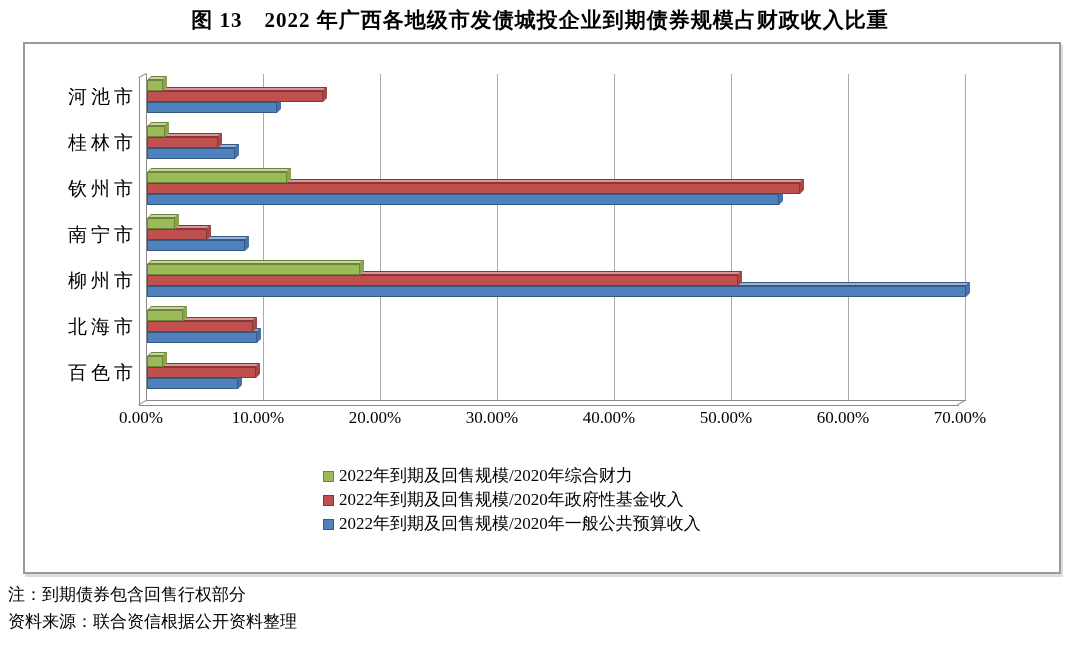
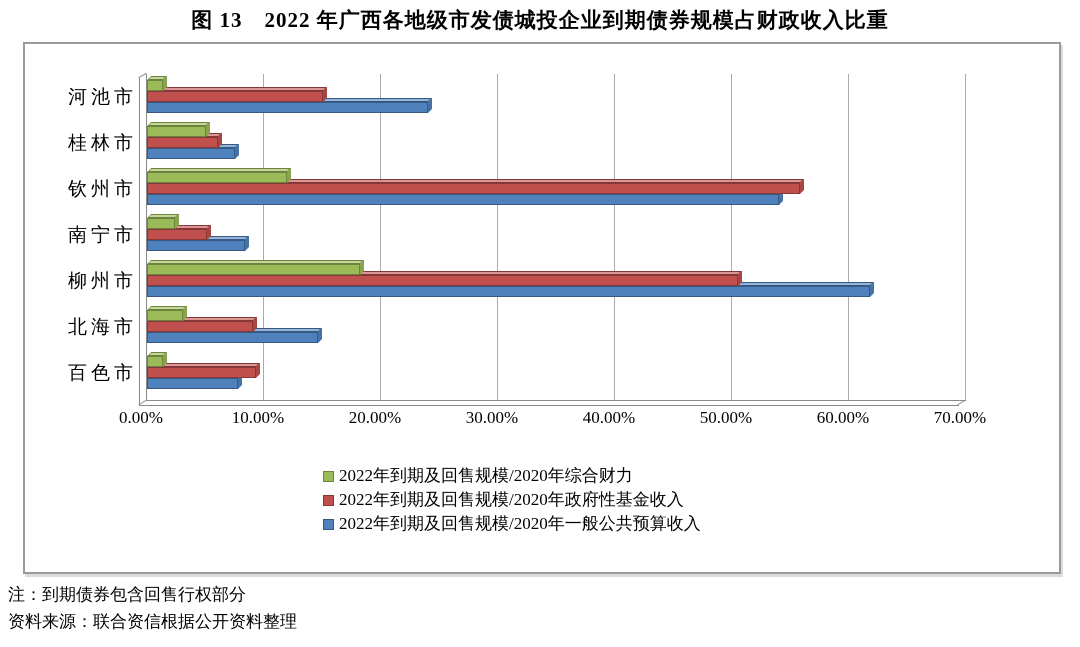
2022年到期及回售规模/2020年一般公共预算收入/河池市: 11.1% -> 24.0%
2022年到期及回售规模/2020年综合财力/桂林市: 1.5% -> 5.0%
2022年到期及回售规模/2020年一般公共预算收入/柳州市: 70.0% -> 61.8%
2022年到期及回售规模/2020年一般公共预算收入/北海市: 9.4% -> 14.6%
